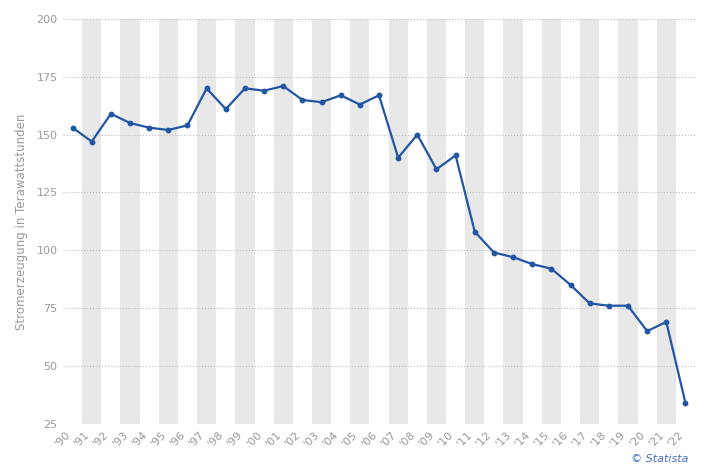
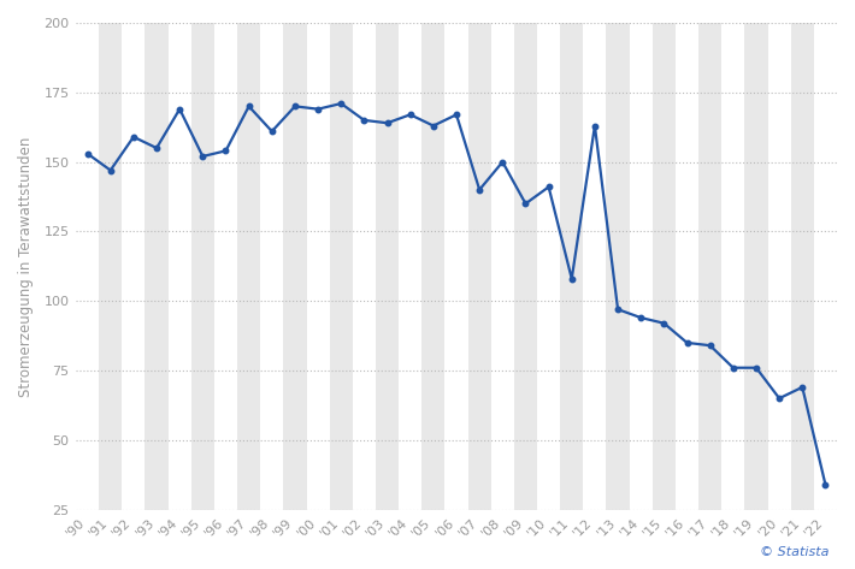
'94: 153 -> 169
'12: 99 -> 163
'17: 77 -> 84
